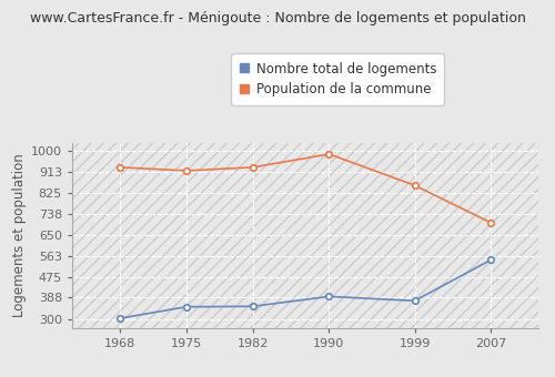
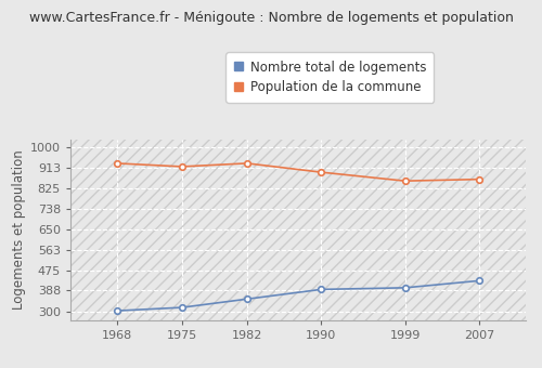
Nombre total de logements/1975: 350 -> 316
Population de la commune/1990: 985 -> 892
Nombre total de logements/1999: 375 -> 400
Nombre total de logements/2007: 545 -> 430
Population de la commune/2007: 700 -> 862
